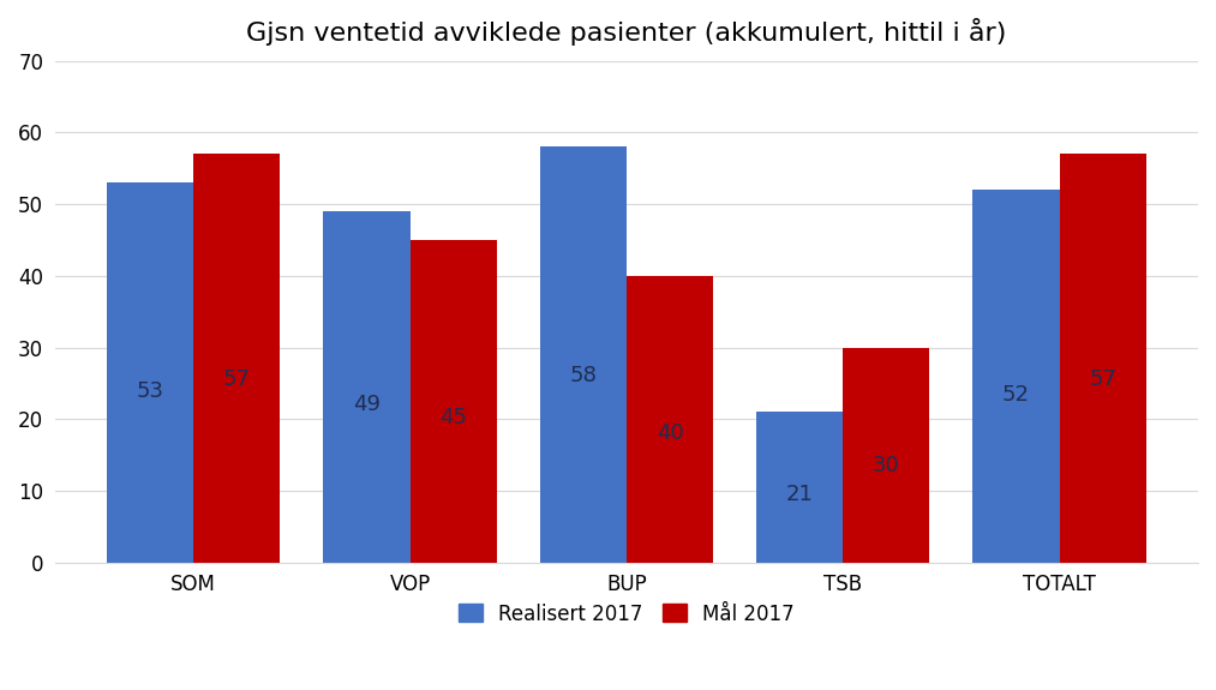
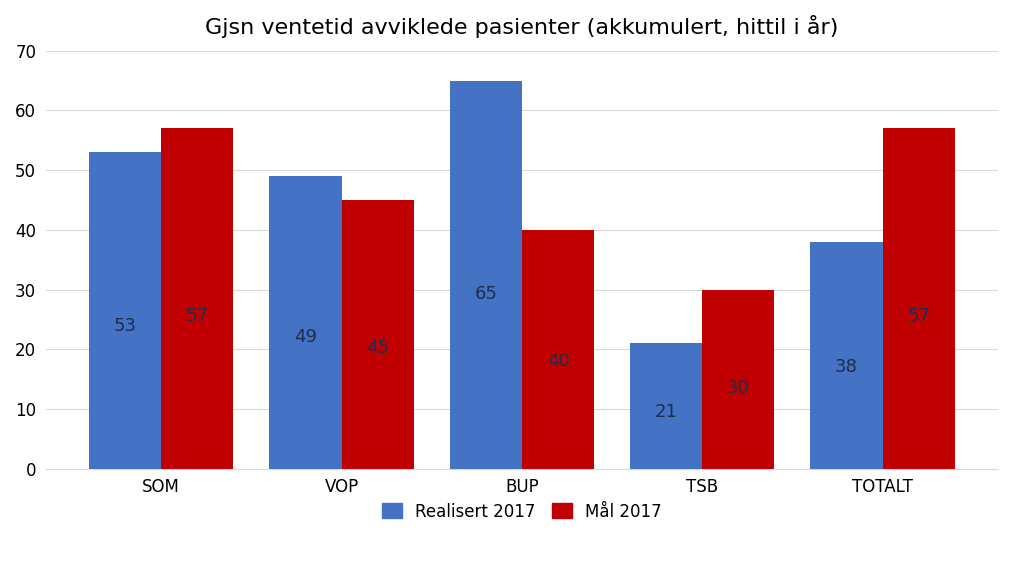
Realisert 2017/BUP: 58 -> 65
Realisert 2017/TOTALT: 52 -> 38
